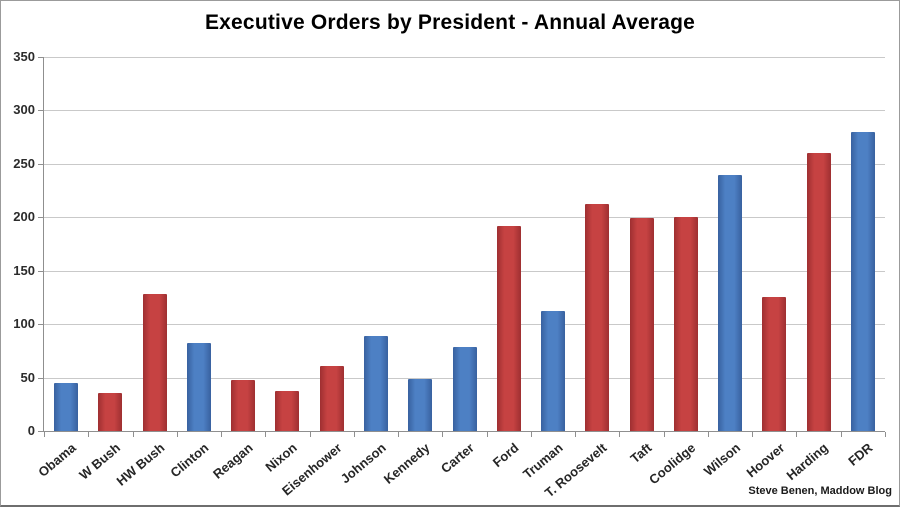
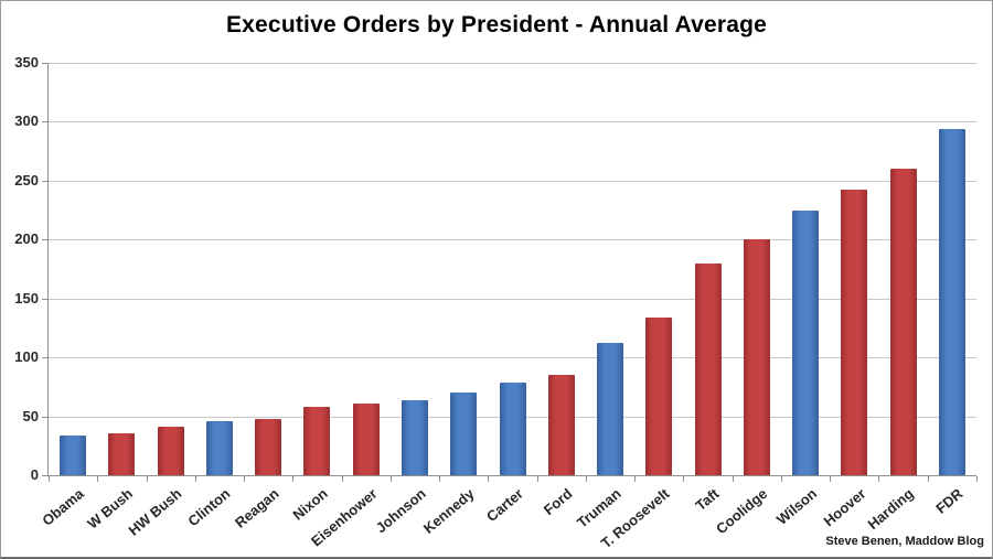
Obama: 45 -> 34
HW Bush: 128 -> 41
Clinton: 82 -> 46
Nixon: 37 -> 58
Johnson: 89 -> 64
Kennedy: 49 -> 70
Ford: 192 -> 85
T. Roosevelt: 212 -> 134
Taft: 199 -> 180
Wilson: 240 -> 225
Hoover: 125 -> 242
FDR: 280 -> 294
